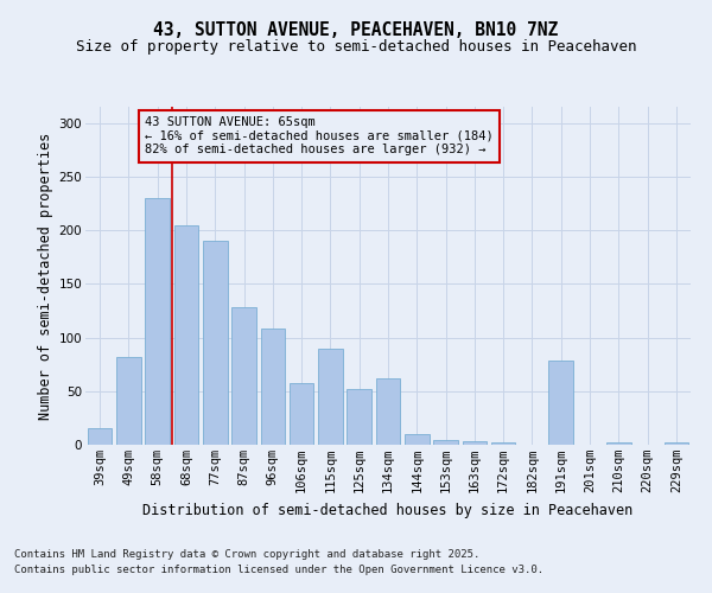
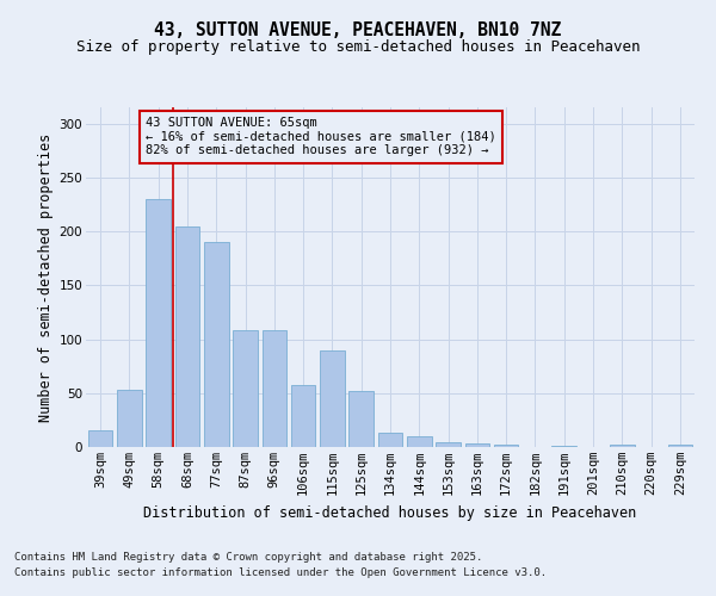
49sqm: 82 -> 53
87sqm: 128 -> 108
134sqm: 62 -> 13
191sqm: 78 -> 1
